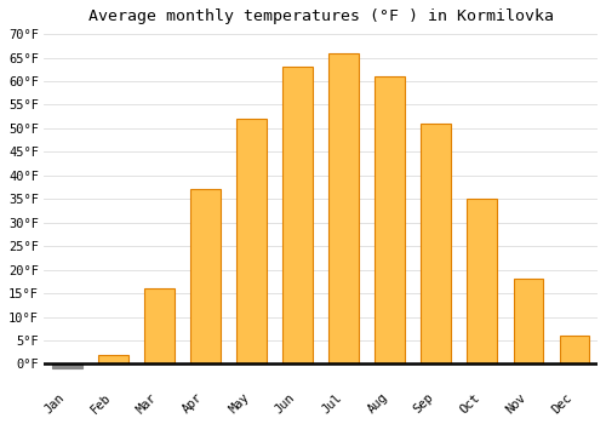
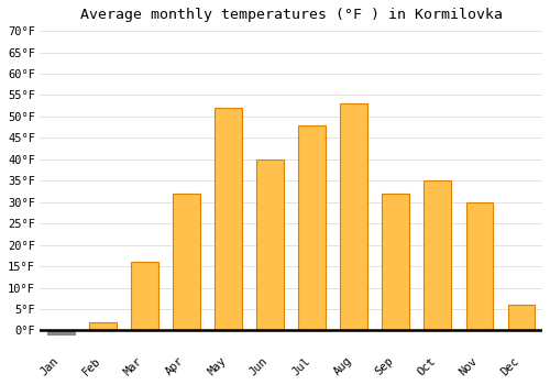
Apr: 37°F -> 32°F
Jun: 63°F -> 40°F
Jul: 66°F -> 48°F
Aug: 61°F -> 53°F
Sep: 51°F -> 32°F
Nov: 18°F -> 30°F
